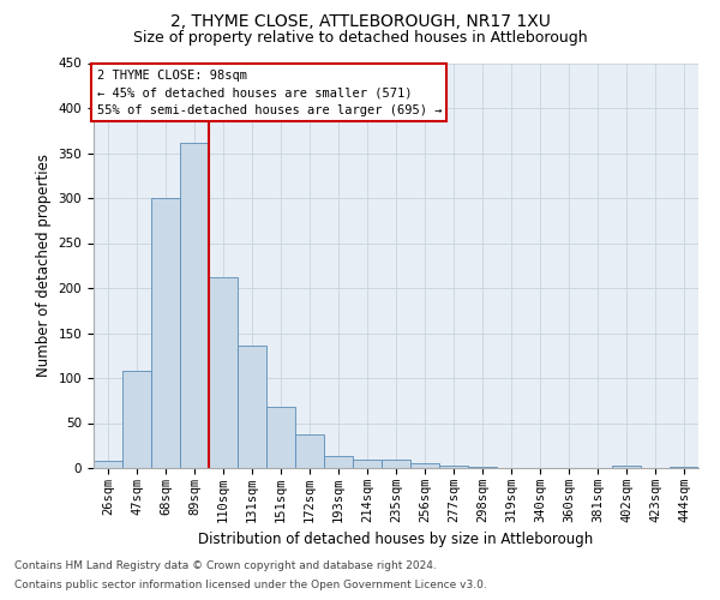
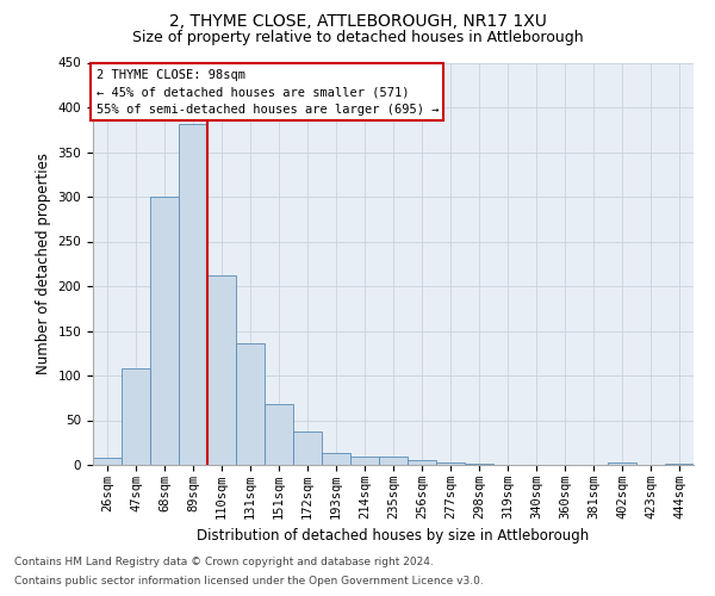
89sqm: 362 -> 382
